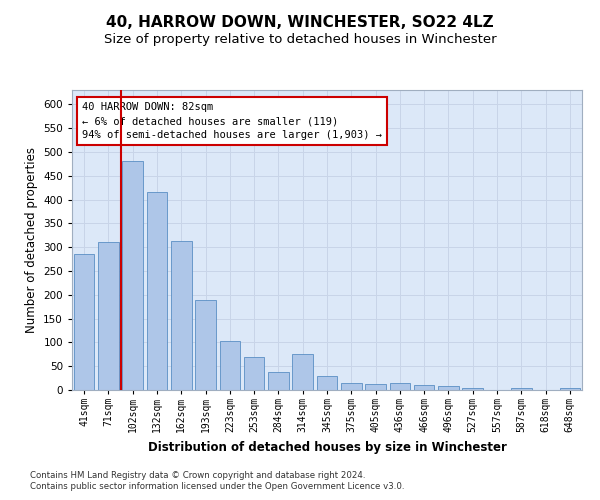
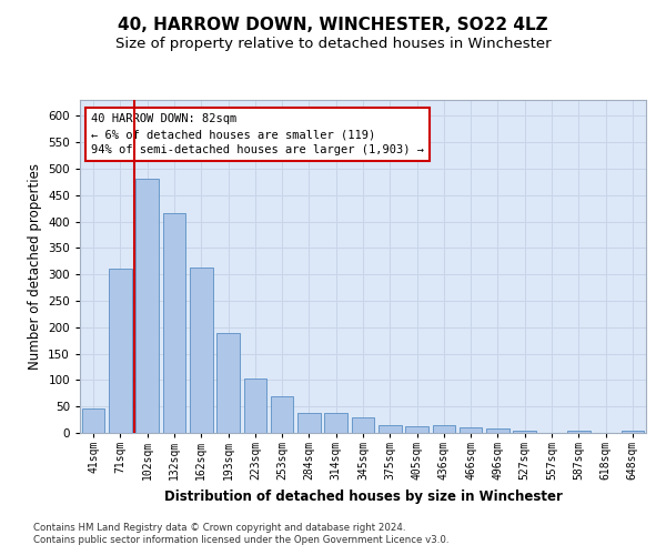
41sqm: 285 -> 46
314sqm: 75 -> 38
